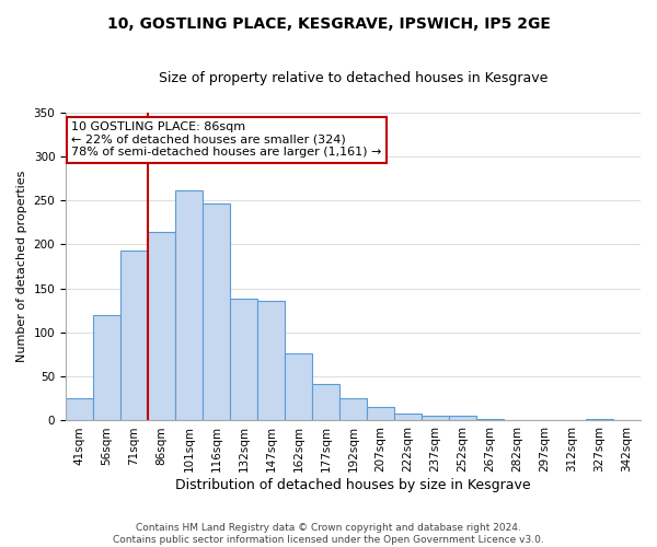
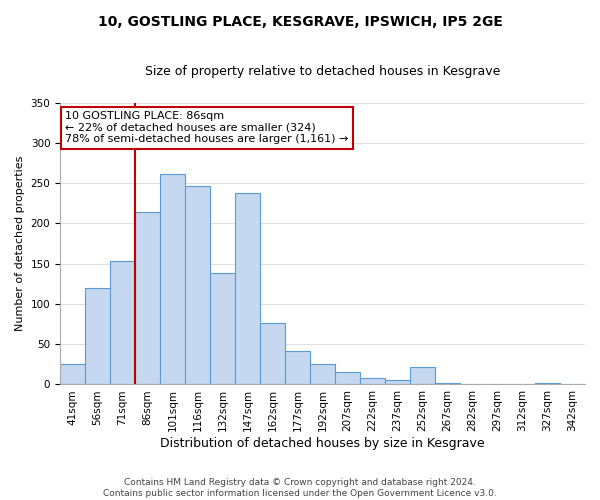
71sqm: 193 -> 154
147sqm: 136 -> 238
252sqm: 5 -> 22
